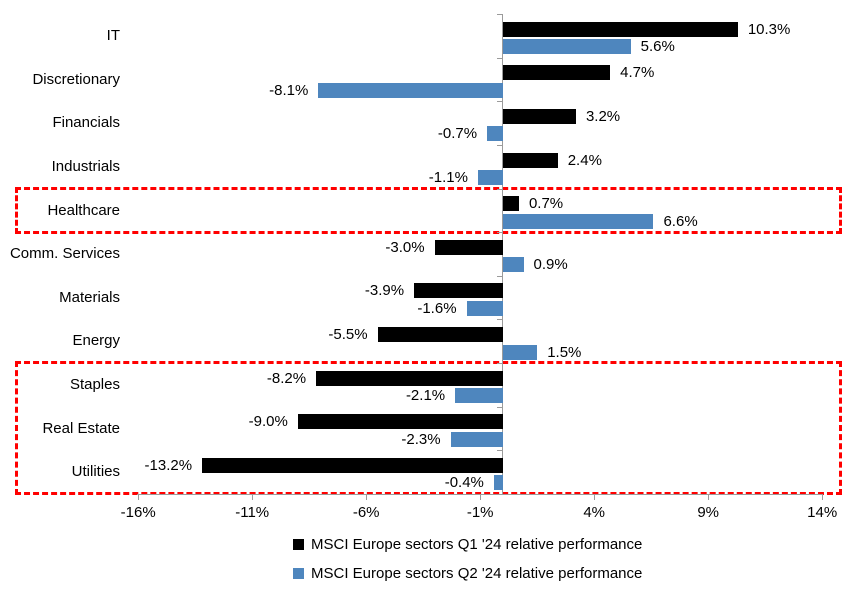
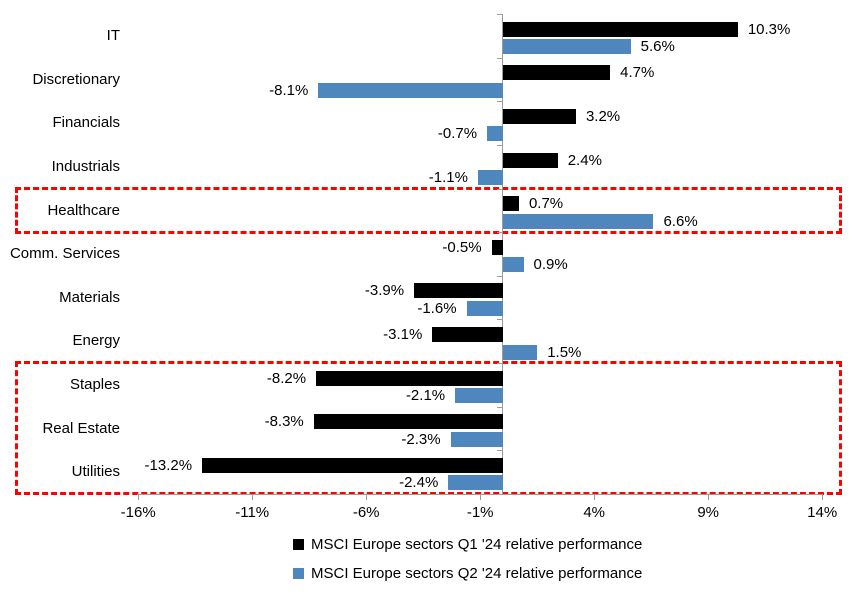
MSCI Europe sectors Q1 '24 relative performance/Comm. Services: -3.0% -> -0.5%
MSCI Europe sectors Q1 '24 relative performance/Energy: -5.5% -> -3.1%
MSCI Europe sectors Q1 '24 relative performance/Real Estate: -9.0% -> -8.3%
MSCI Europe sectors Q2 '24 relative performance/Utilities: -0.4% -> -2.4%
